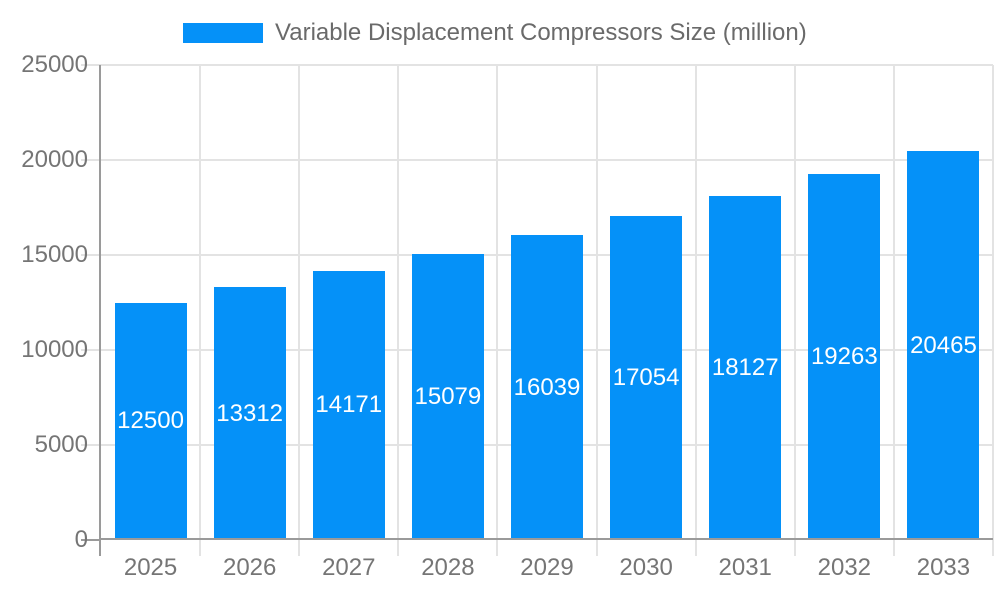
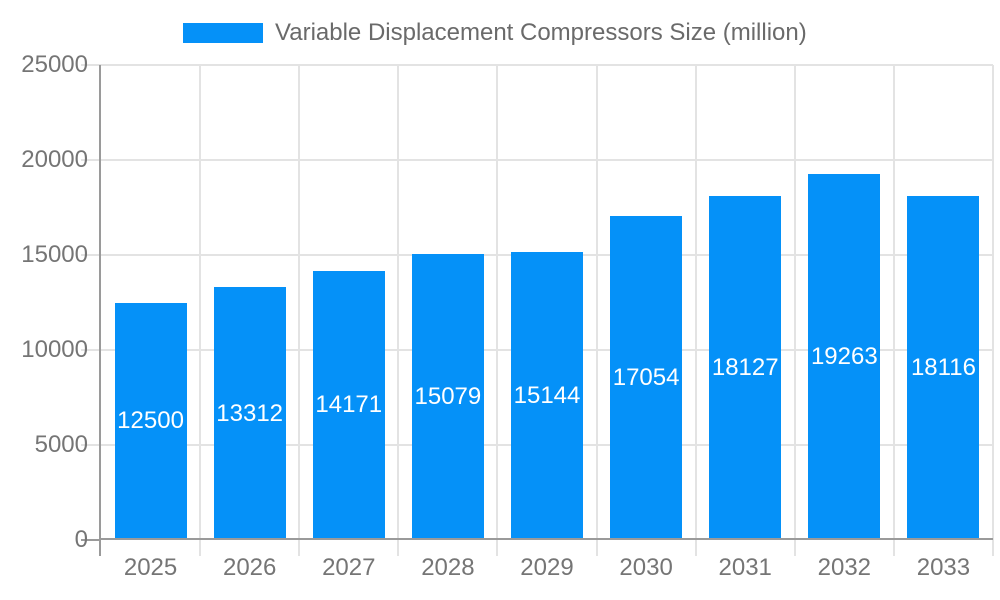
2029: 16039 -> 15144
2033: 20465 -> 18116
